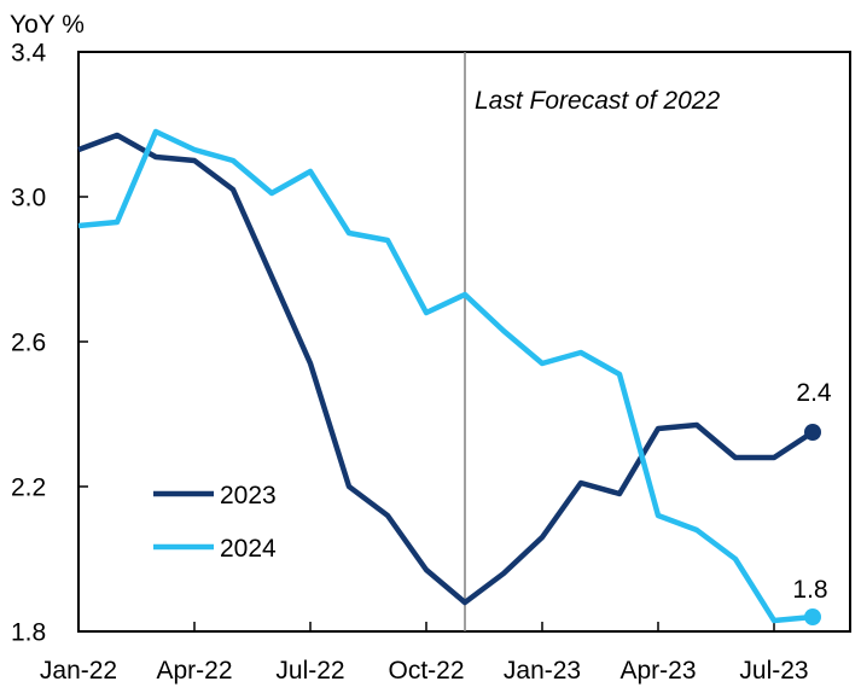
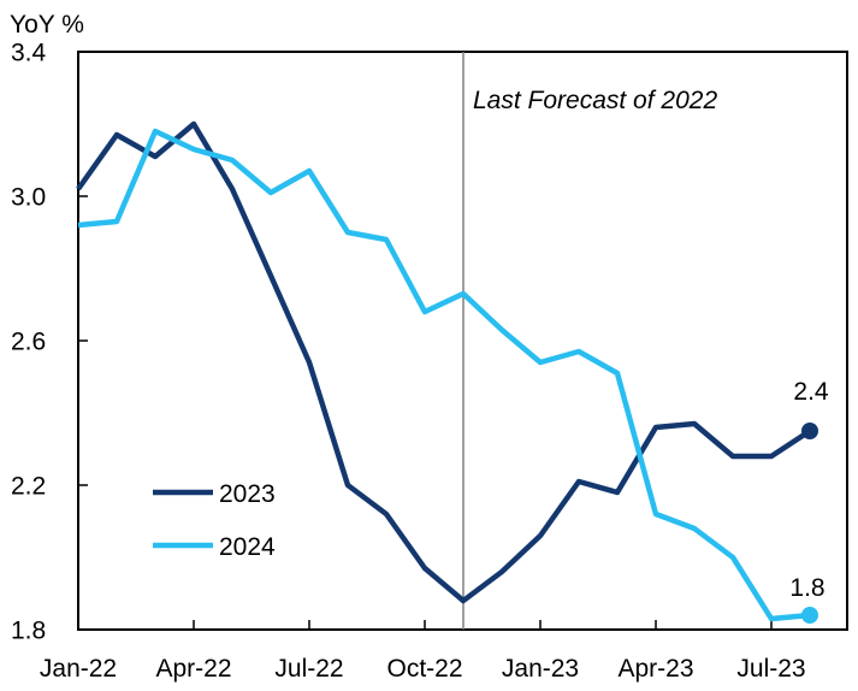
2023/Jan-22: 3.13 -> 3.02
2023/Apr-22: 3.10 -> 3.20
